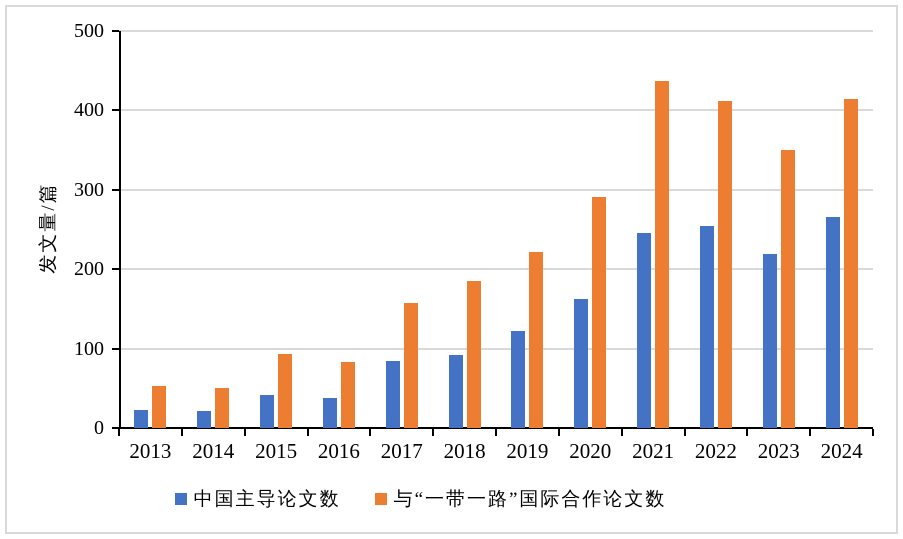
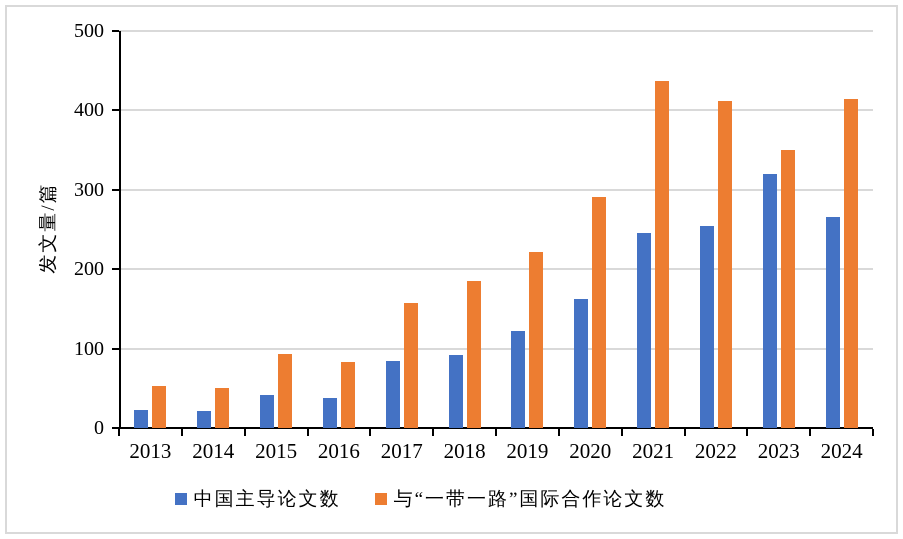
中国主导论文数/2023: 220 -> 320
